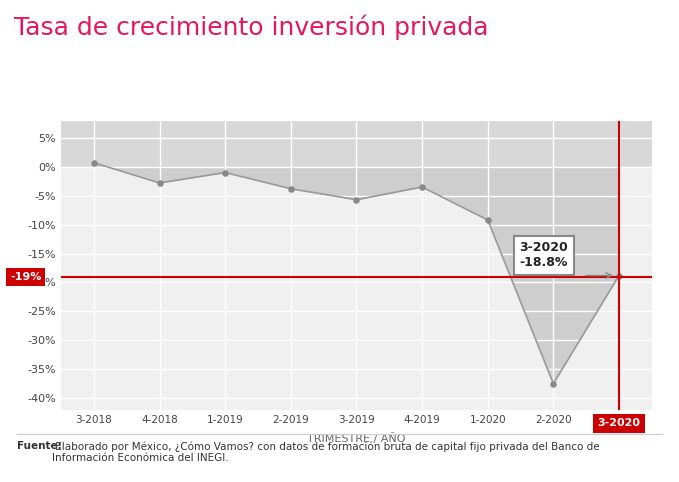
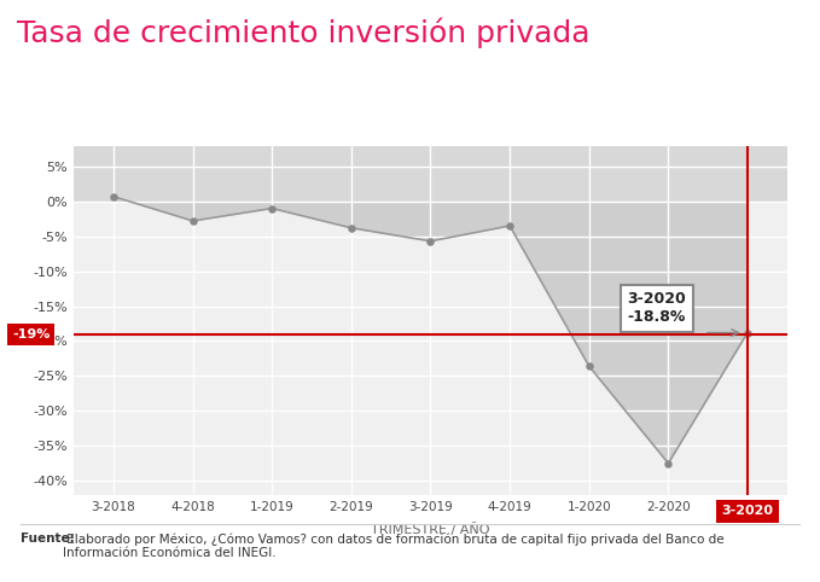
1-2020: -9.2% -> -23.6%
